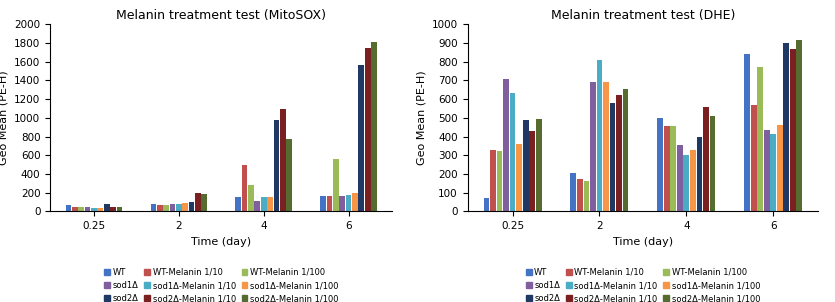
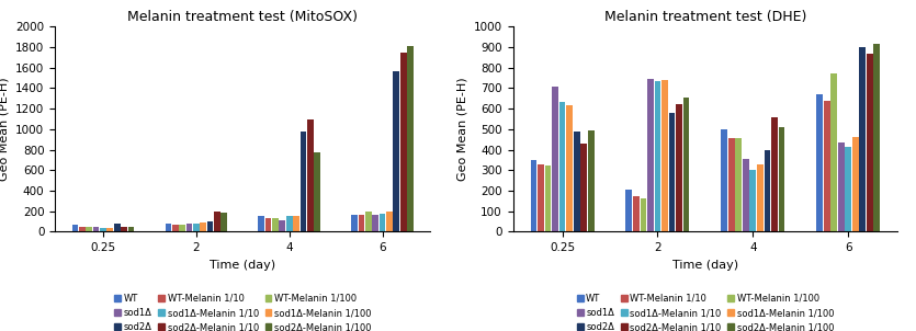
Melanin treatment test (MitoSOX)/WT-Melanin 1/10/4: 500 -> 130
Melanin treatment test (MitoSOX)/WT-Melanin 1/100/4: 280 -> 130
Melanin treatment test (MitoSOX)/WT-Melanin 1/100/6: 560 -> 200
Melanin treatment test (DHE)/WT/0.25: 70 -> 350
Melanin treatment test (DHE)/sod1Δ-Melanin 1/100/0.25: 360 -> 620
Melanin treatment test (DHE)/sod1Δ/2: 690 -> 740
Melanin treatment test (DHE)/sod1Δ-Melanin 1/10/2: 810 -> 740
Melanin treatment test (DHE)/sod1Δ-Melanin 1/100/2: 690 -> 740
Melanin treatment test (DHE)/WT/6: 840 -> 670
Melanin treatment test (DHE)/WT-Melanin 1/10/6: 570 -> 640
